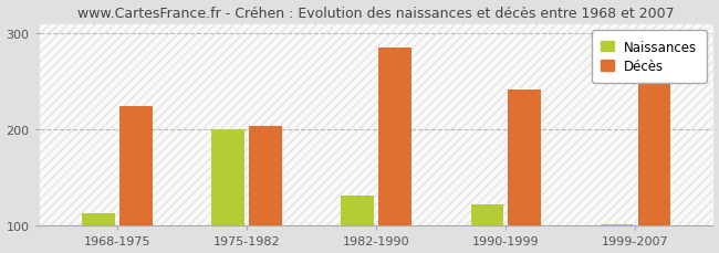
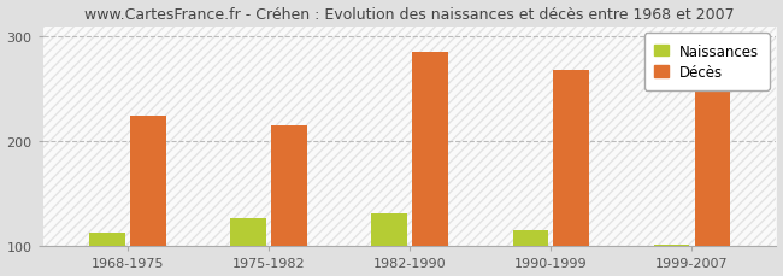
Naissances/1975-1982: 200 -> 127
Décès/1975-1982: 204 -> 215
Naissances/1990-1999: 122 -> 115
Décès/1990-1999: 242 -> 268
